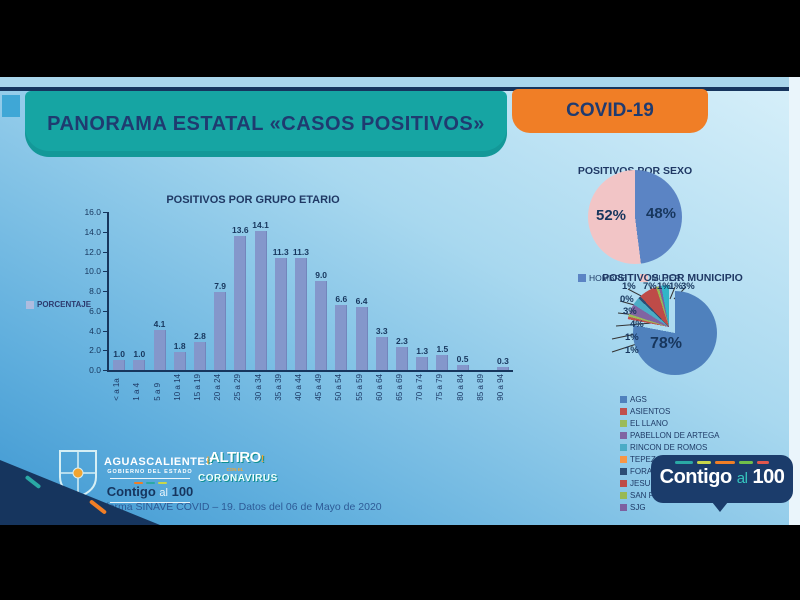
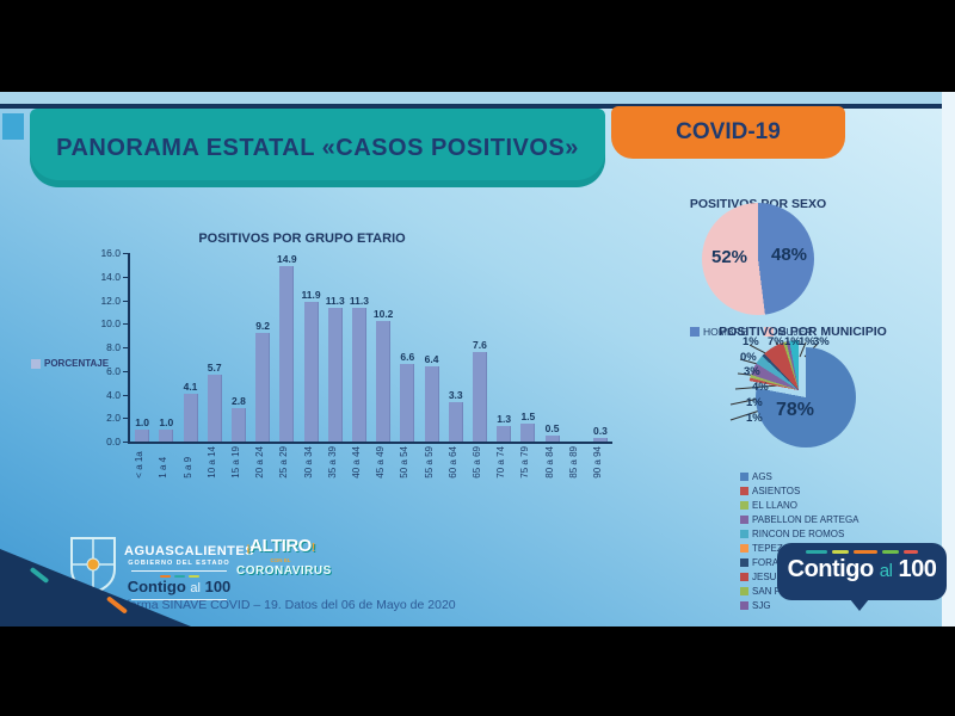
POSITIVOS POR GRUPO ETARIO/10 a 14: 1.8 -> 5.7
POSITIVOS POR GRUPO ETARIO/20 a 24: 7.9 -> 9.2
POSITIVOS POR GRUPO ETARIO/25 a 29: 13.6 -> 14.9
POSITIVOS POR GRUPO ETARIO/30 a 34: 14.1 -> 11.9
POSITIVOS POR GRUPO ETARIO/45 a 49: 9.0 -> 10.2
POSITIVOS POR GRUPO ETARIO/65 a 69: 2.3 -> 7.6
